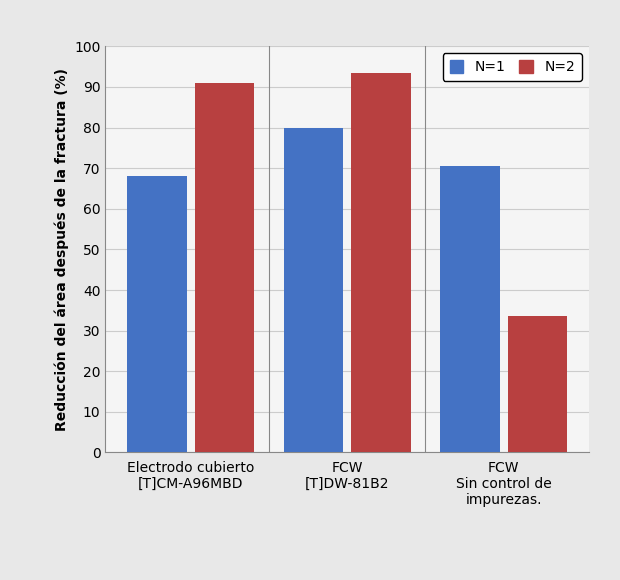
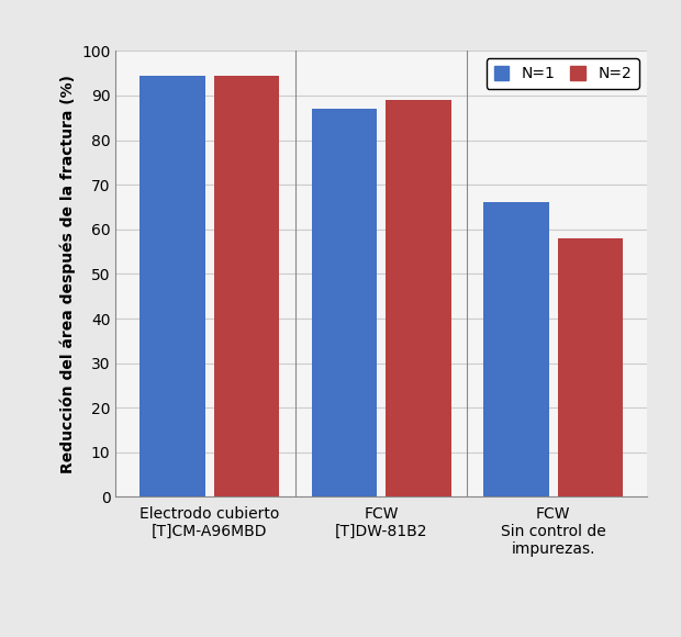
N=1/Electrodo cubierto [T]CM-A96MBD: 68.0 -> 94.5
N=2/Electrodo cubierto [T]CM-A96MBD: 91.0 -> 94.5
N=1/FCW [T]DW-81B2: 80.0 -> 87.0
N=2/FCW [T]DW-81B2: 93.5 -> 89.0
N=1/FCW Sin control de impurezas.: 70.5 -> 66.0
N=2/FCW Sin control de impurezas.: 33.5 -> 58.0
